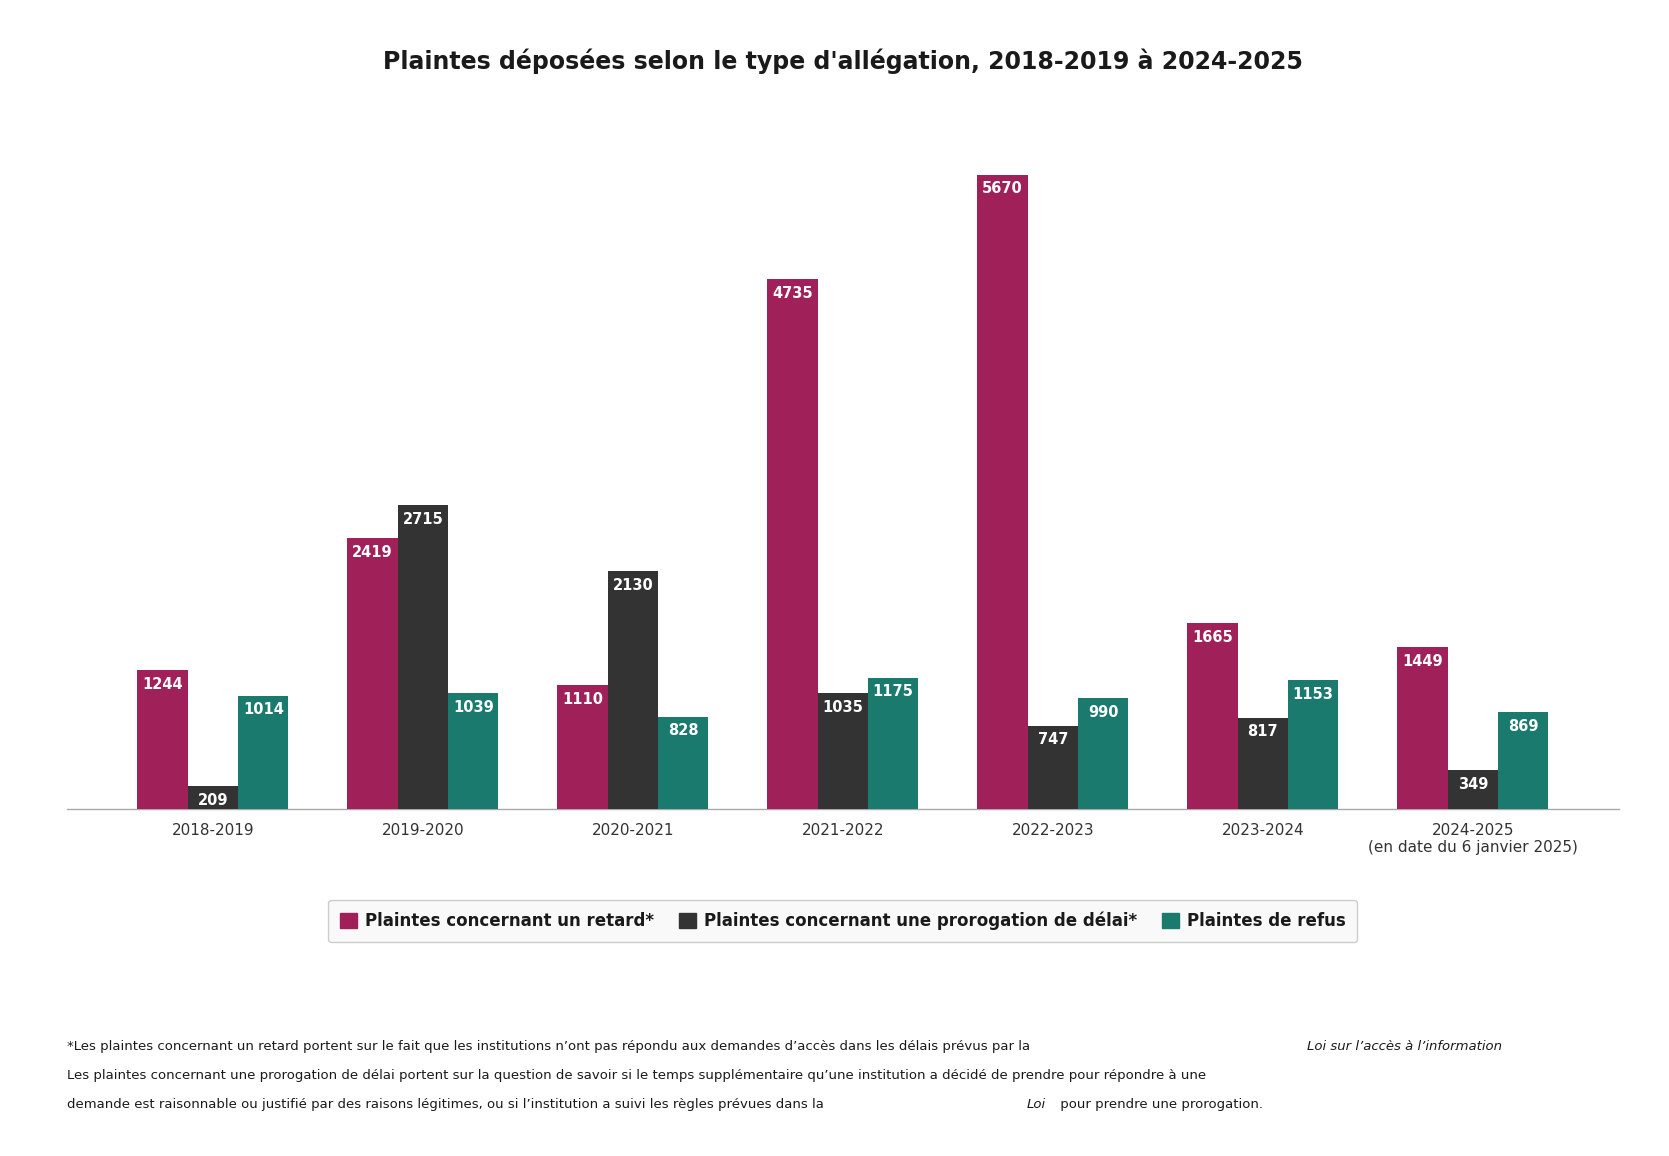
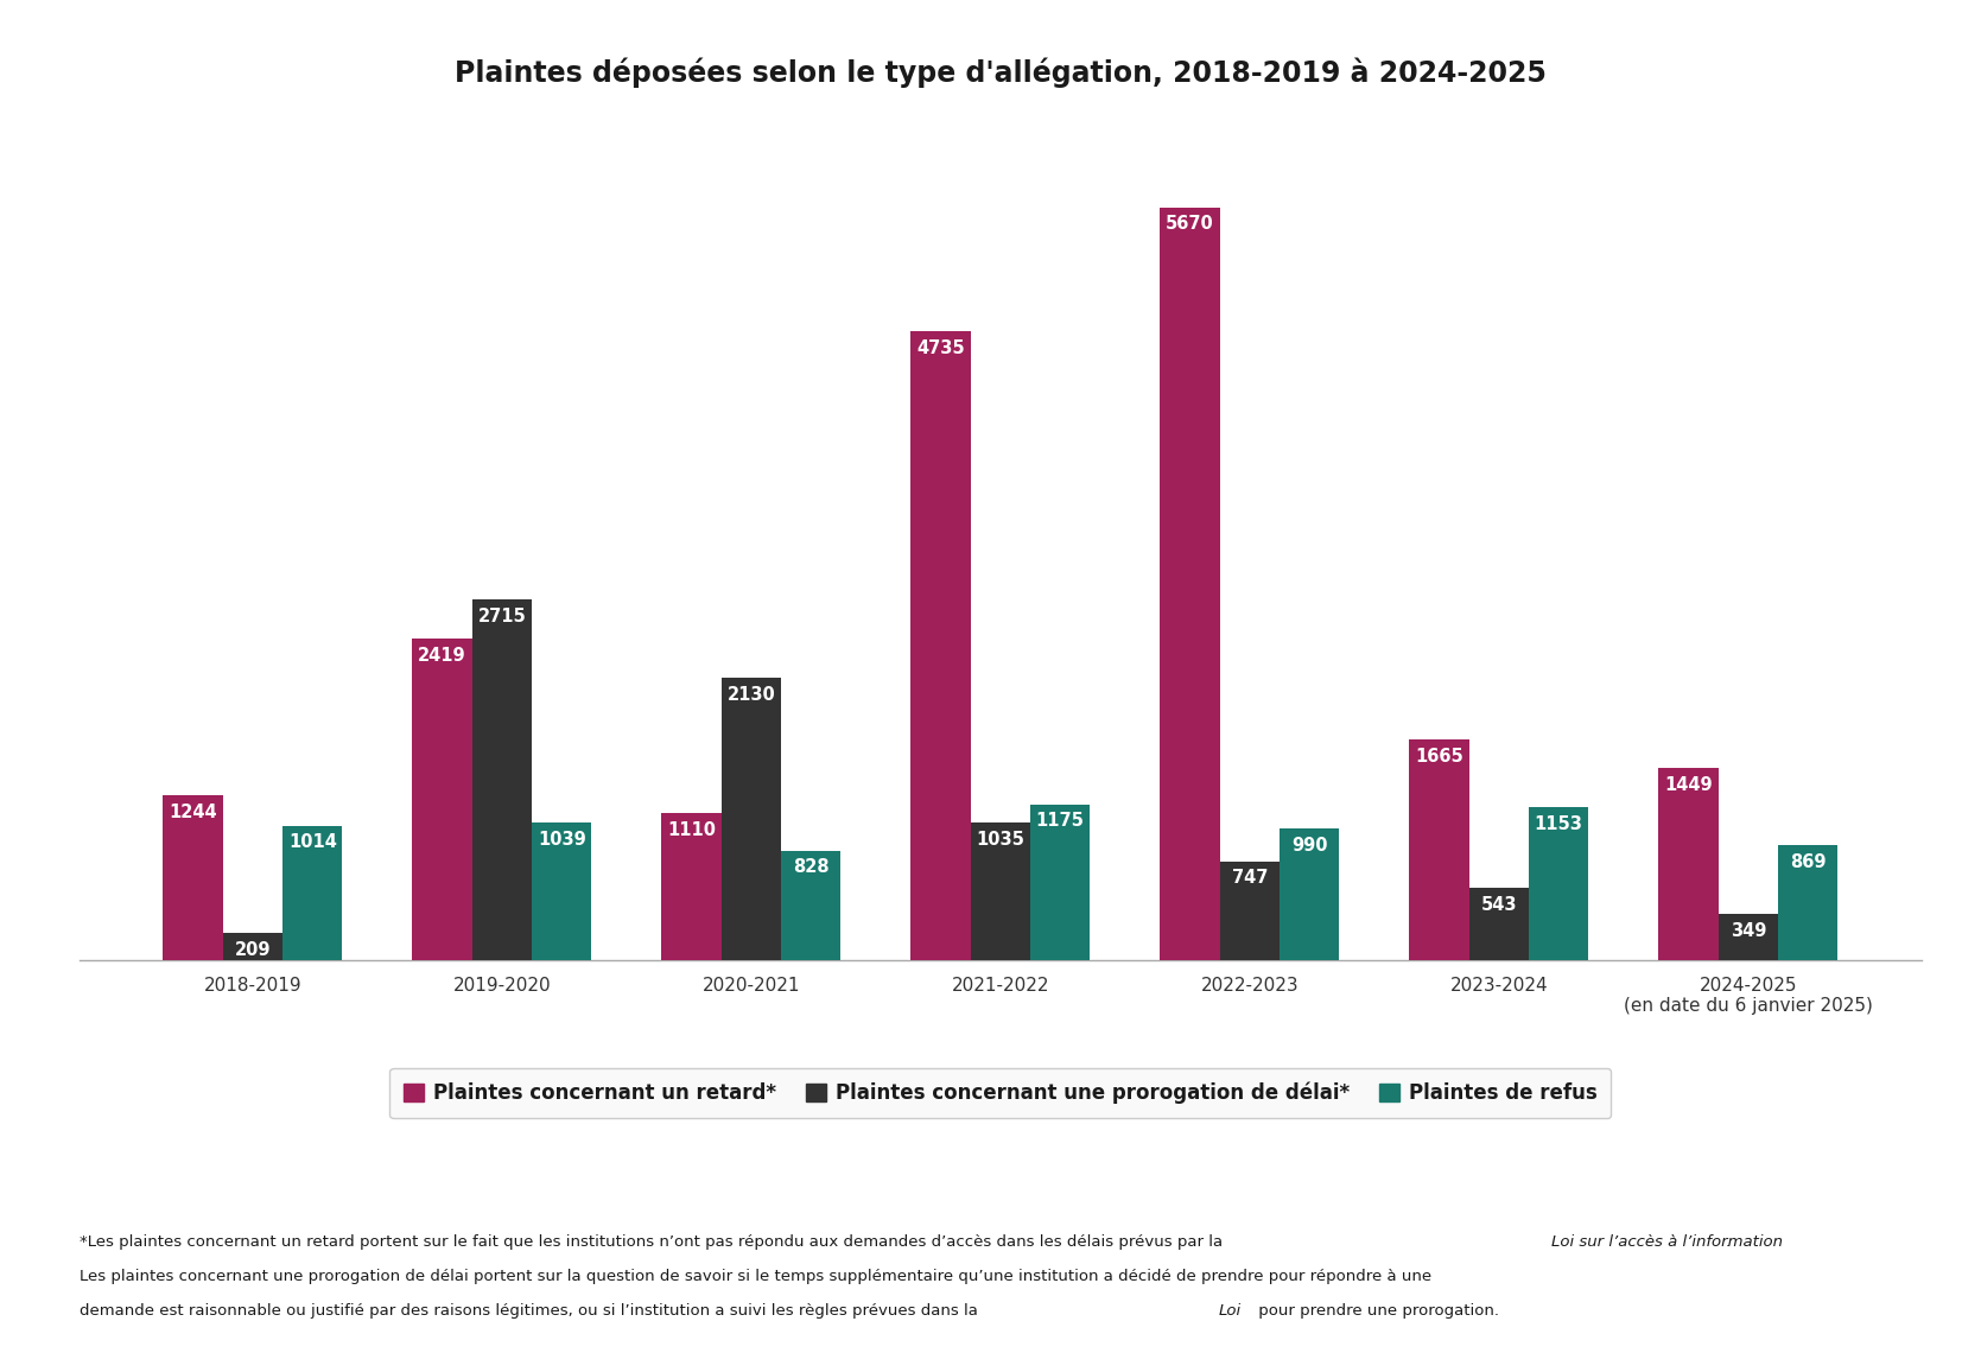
Plaintes concernant une prorogation de délai*/2023-2024: 817 -> 543
